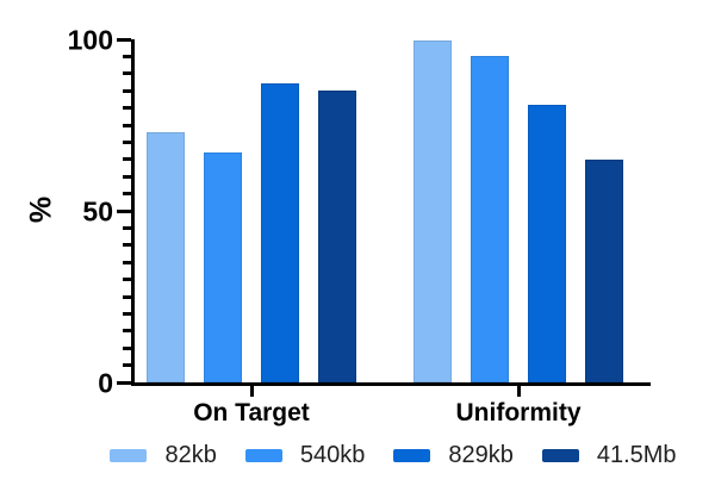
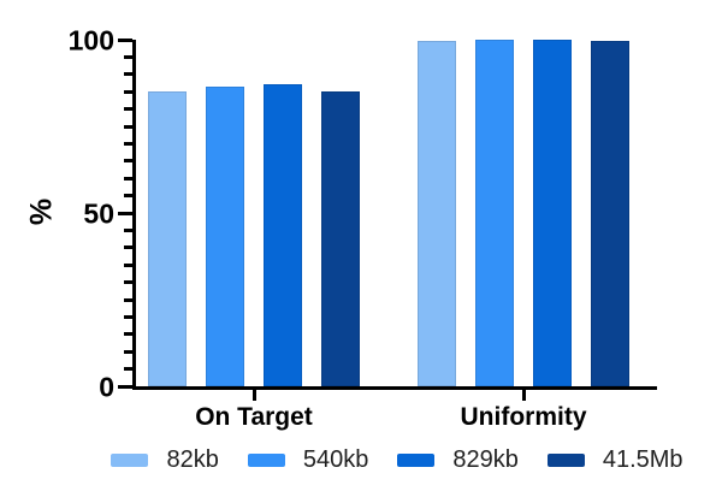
82kb/On Target: 73 -> 85
540kb/On Target: 67 -> 86
540kb/Uniformity: 95 -> 100
829kb/Uniformity: 81 -> 100
41.5Mb/Uniformity: 65 -> 100
